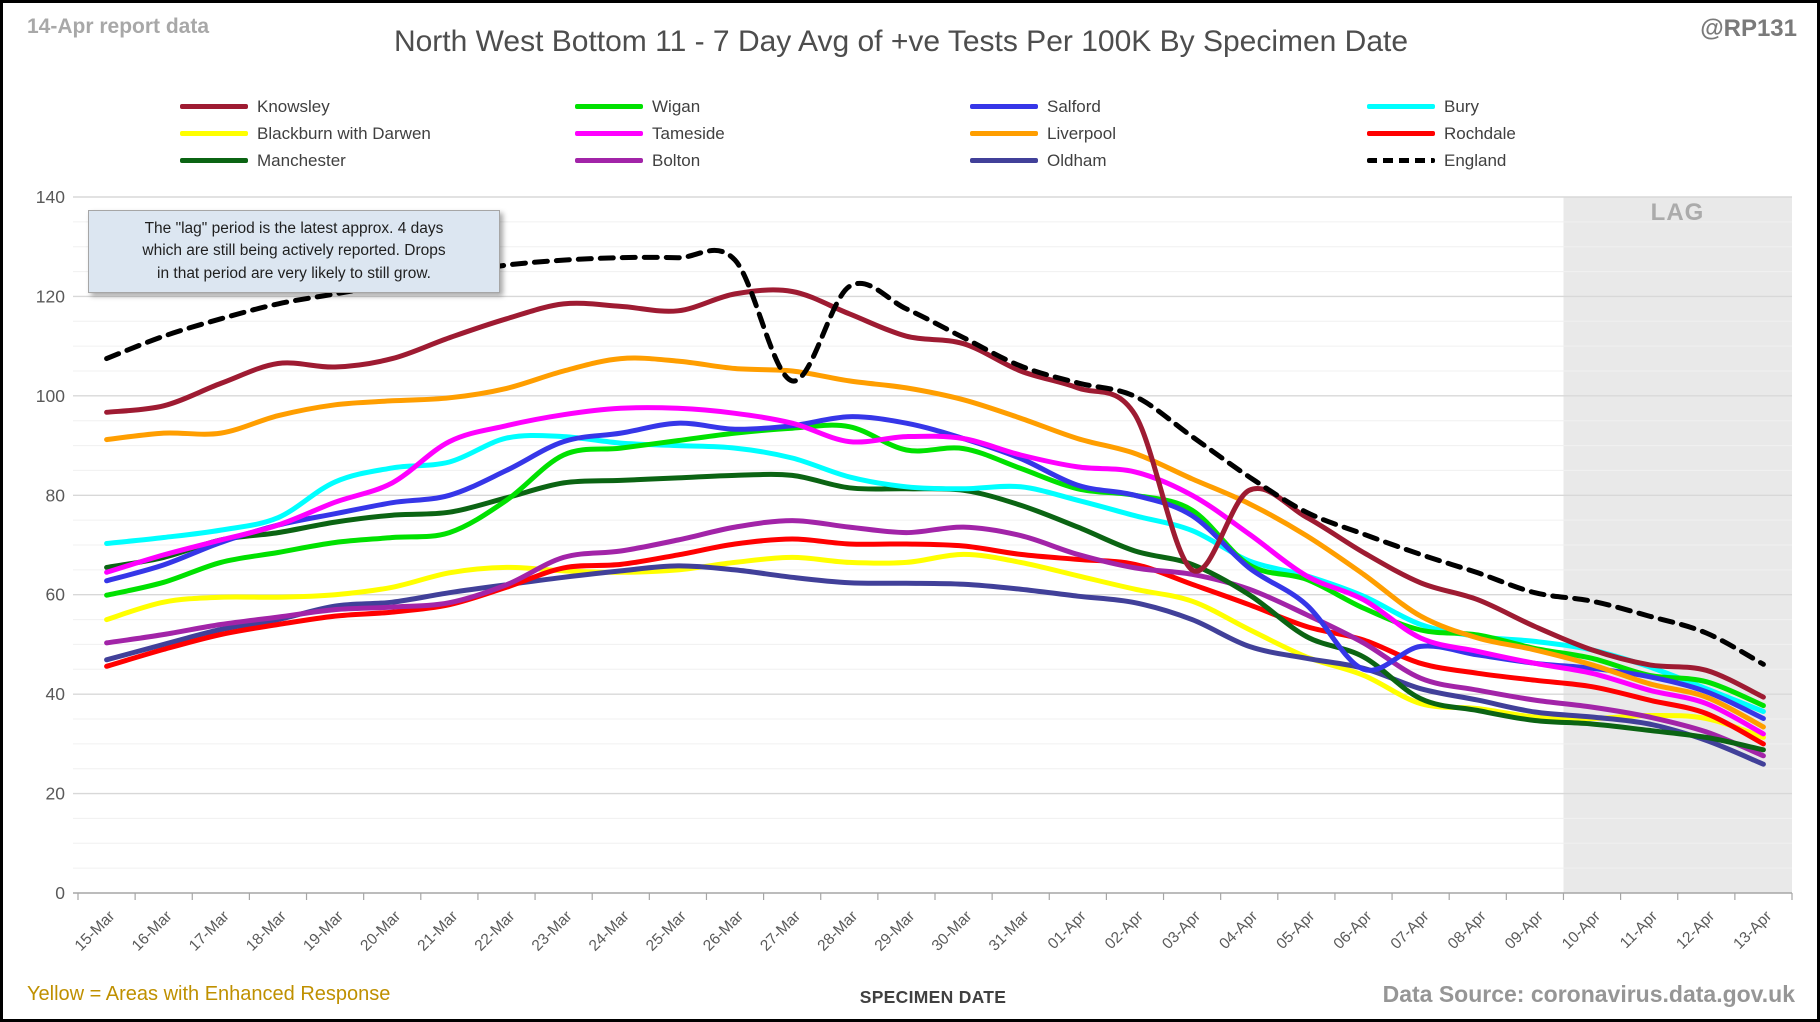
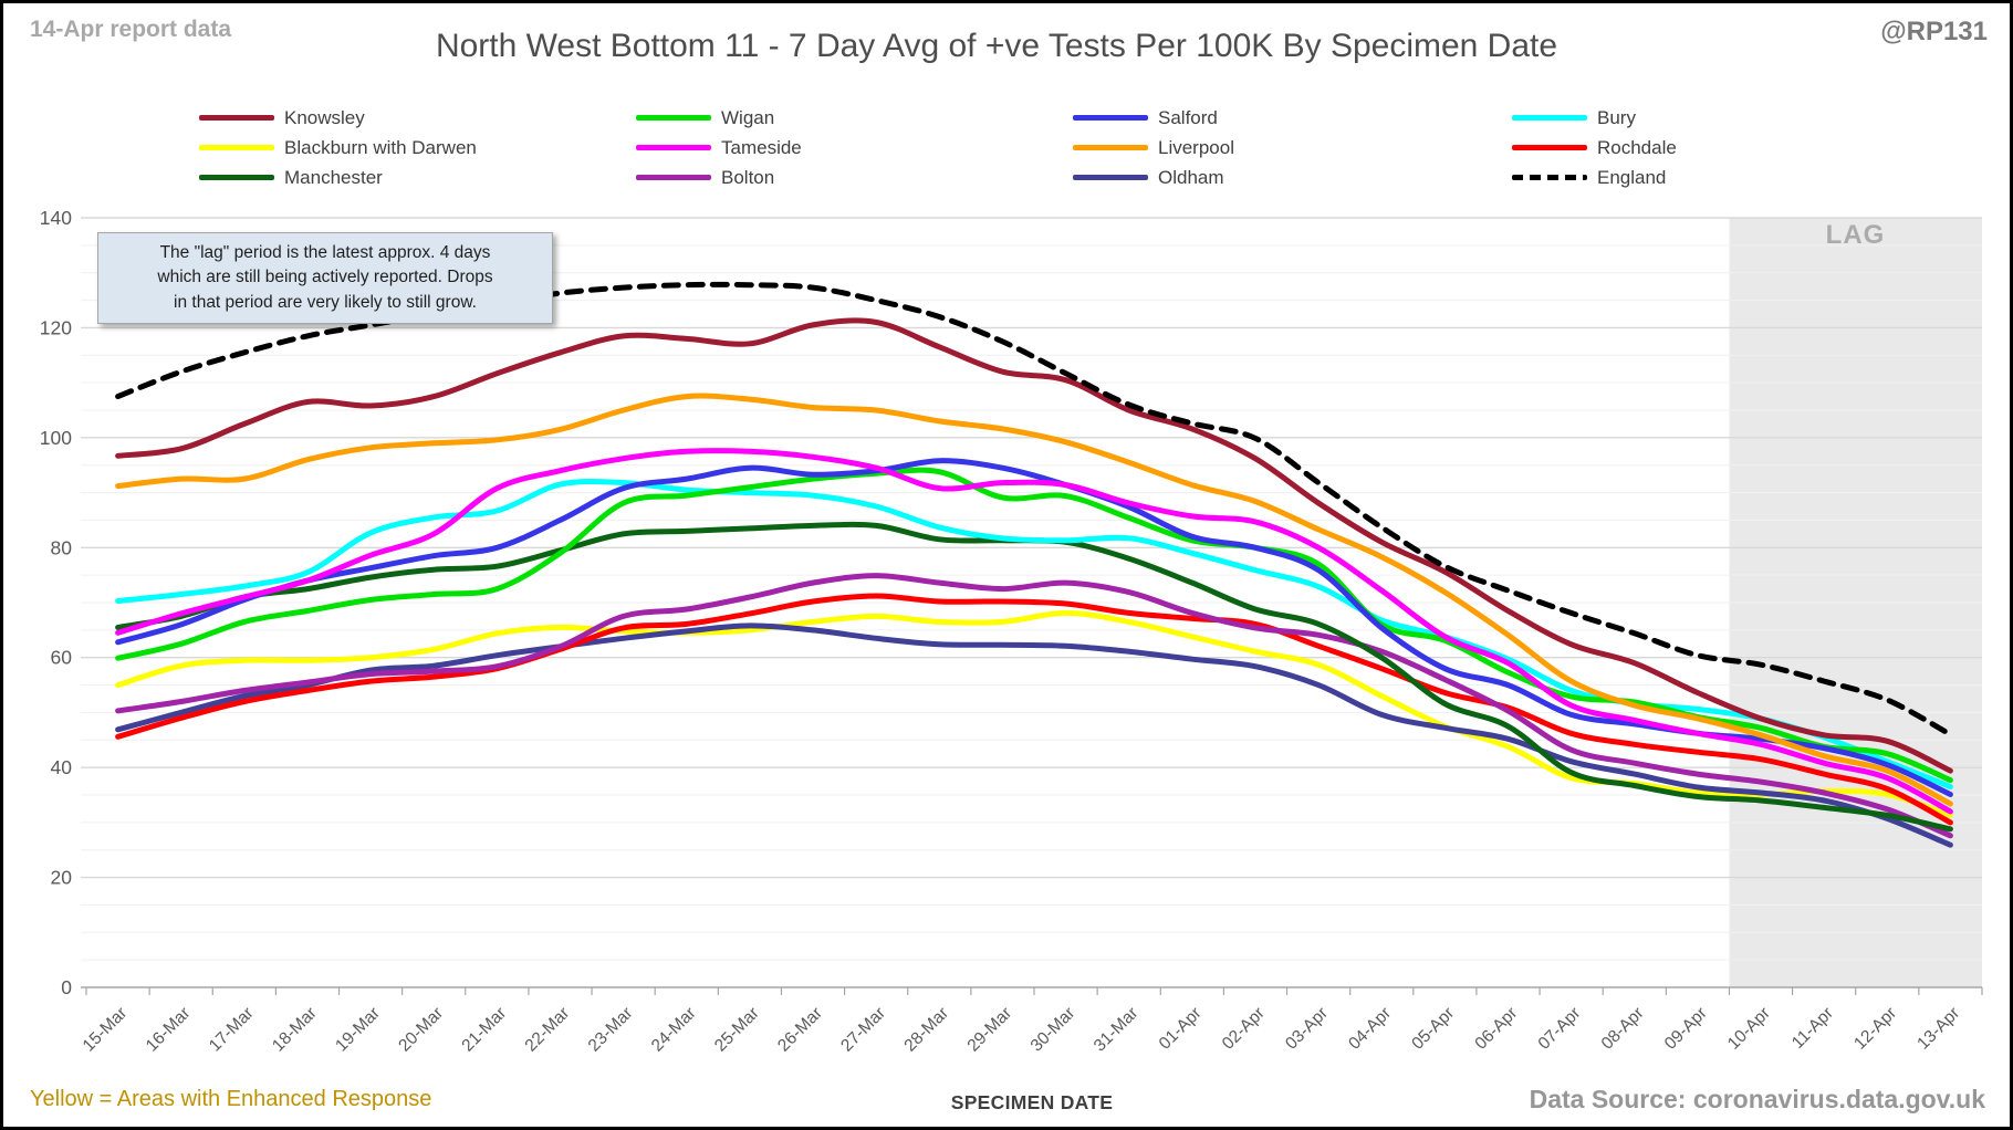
England/27-Mar: 103 -> 125
Knowsley/03-Apr: 65 -> 88
Salford/06-Apr: 45 -> 55
